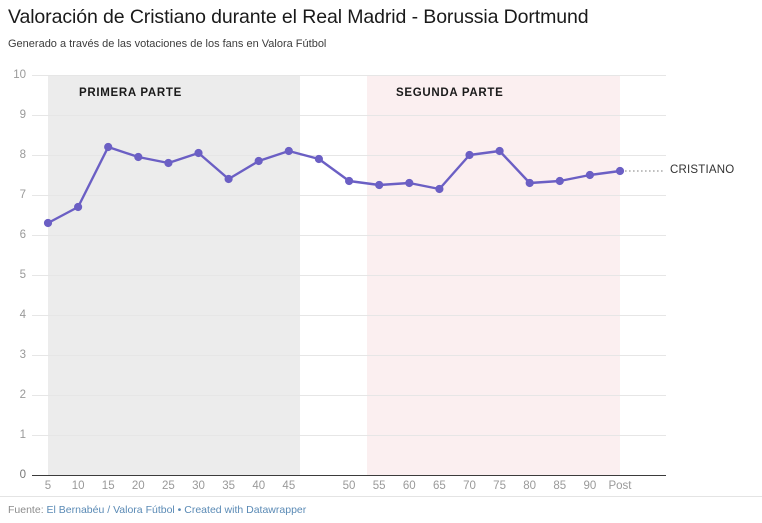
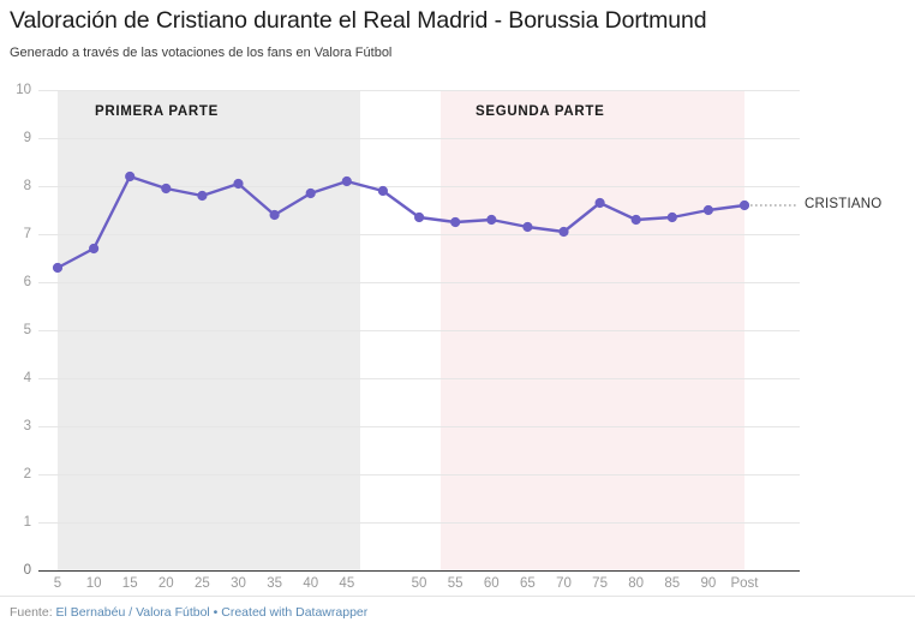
70: 8.0 -> 7.0
75: 8.1 -> 7.7
